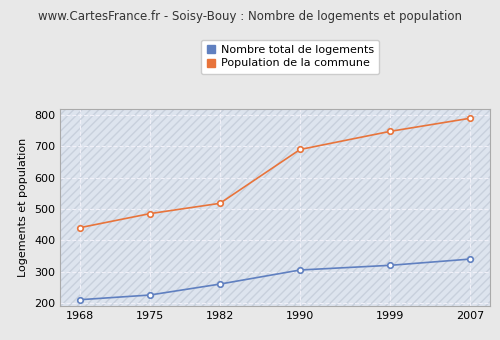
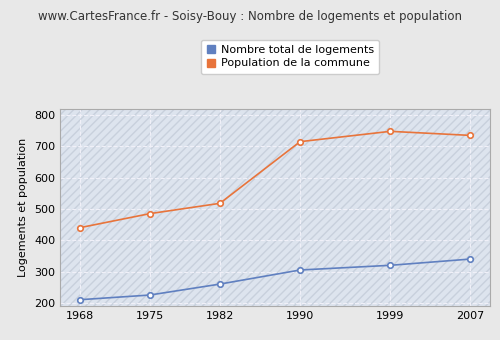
Population de la commune/1990: 690 -> 715
Population de la commune/2007: 790 -> 735
